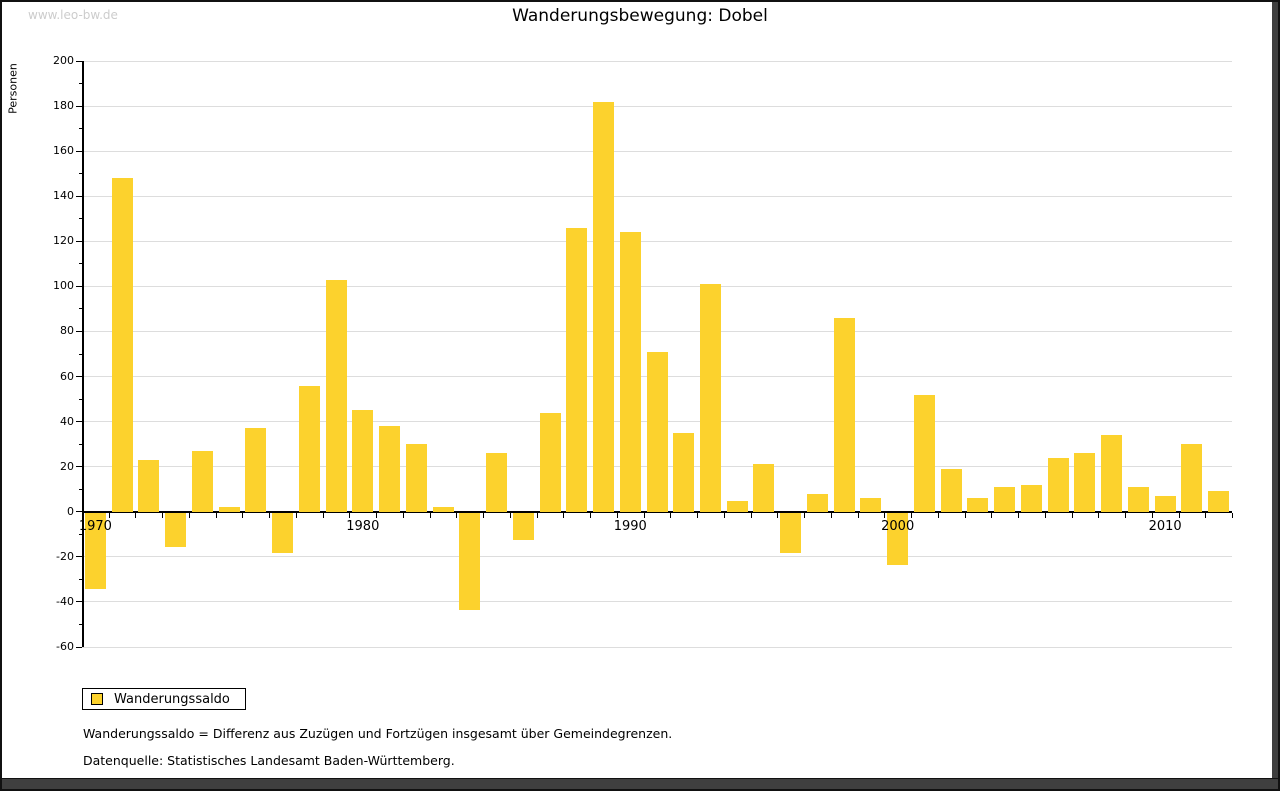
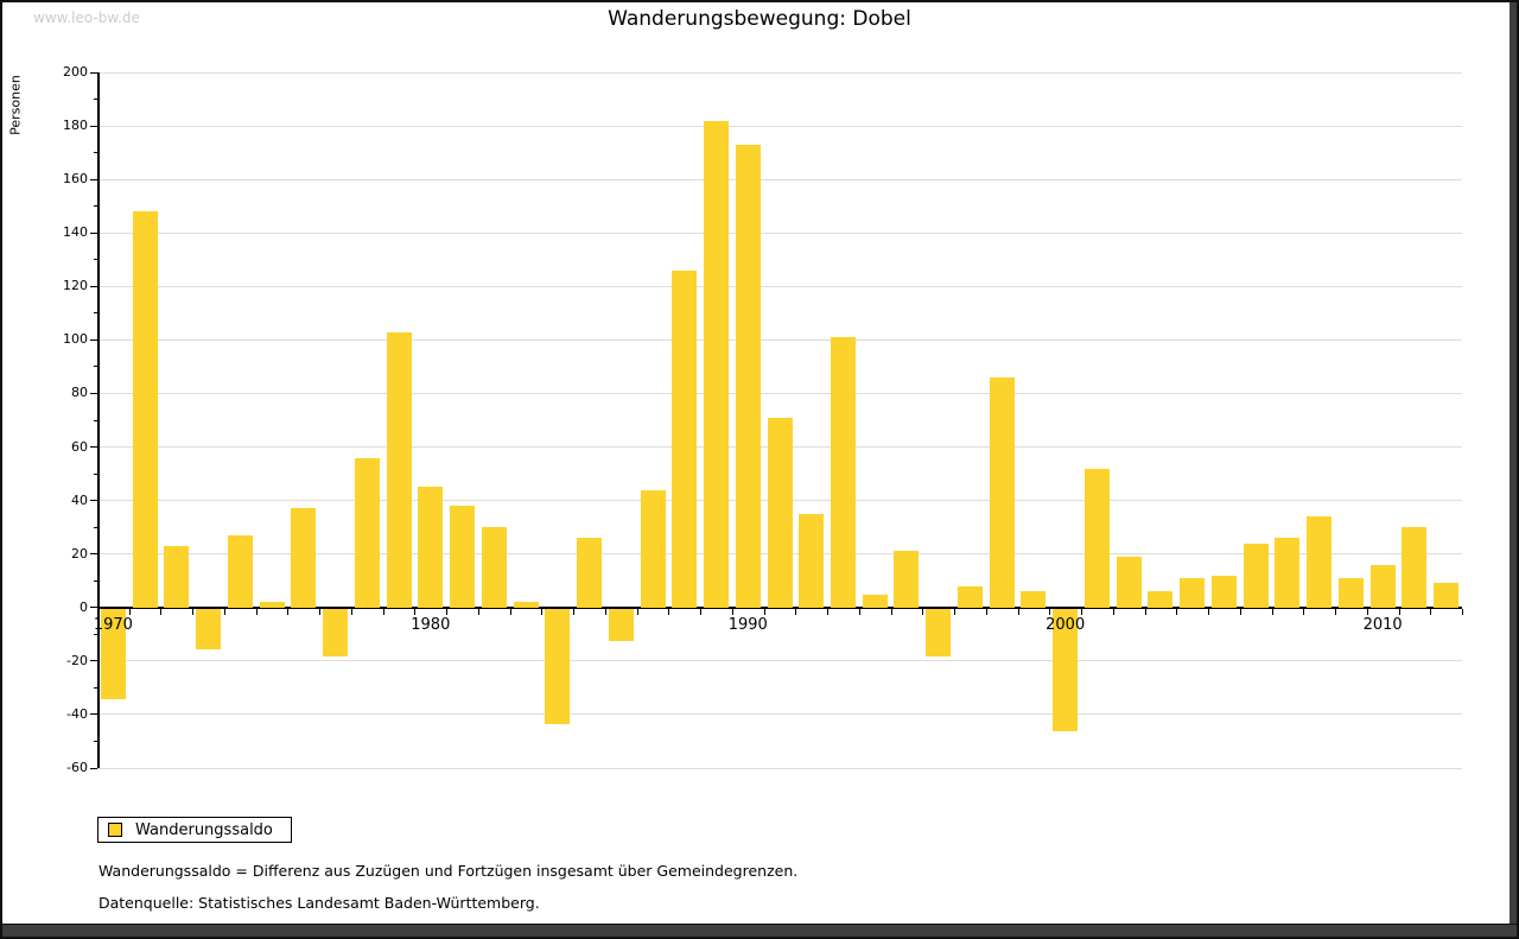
1990: 124 -> 173
2000: -23 -> -46
2010: 7 -> 16
